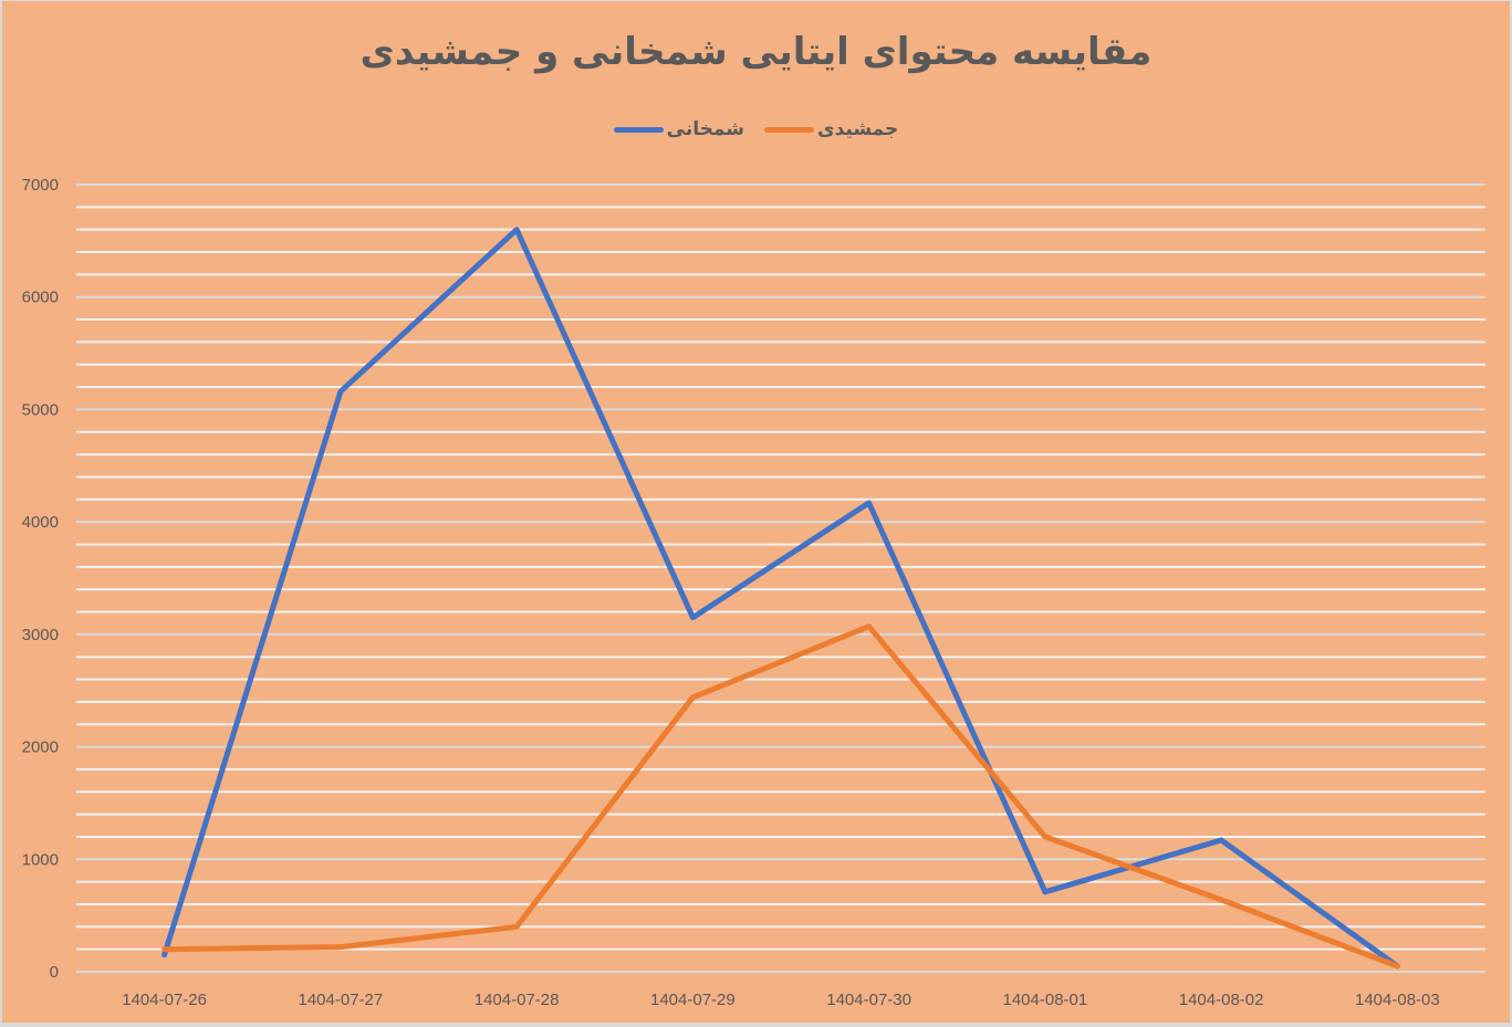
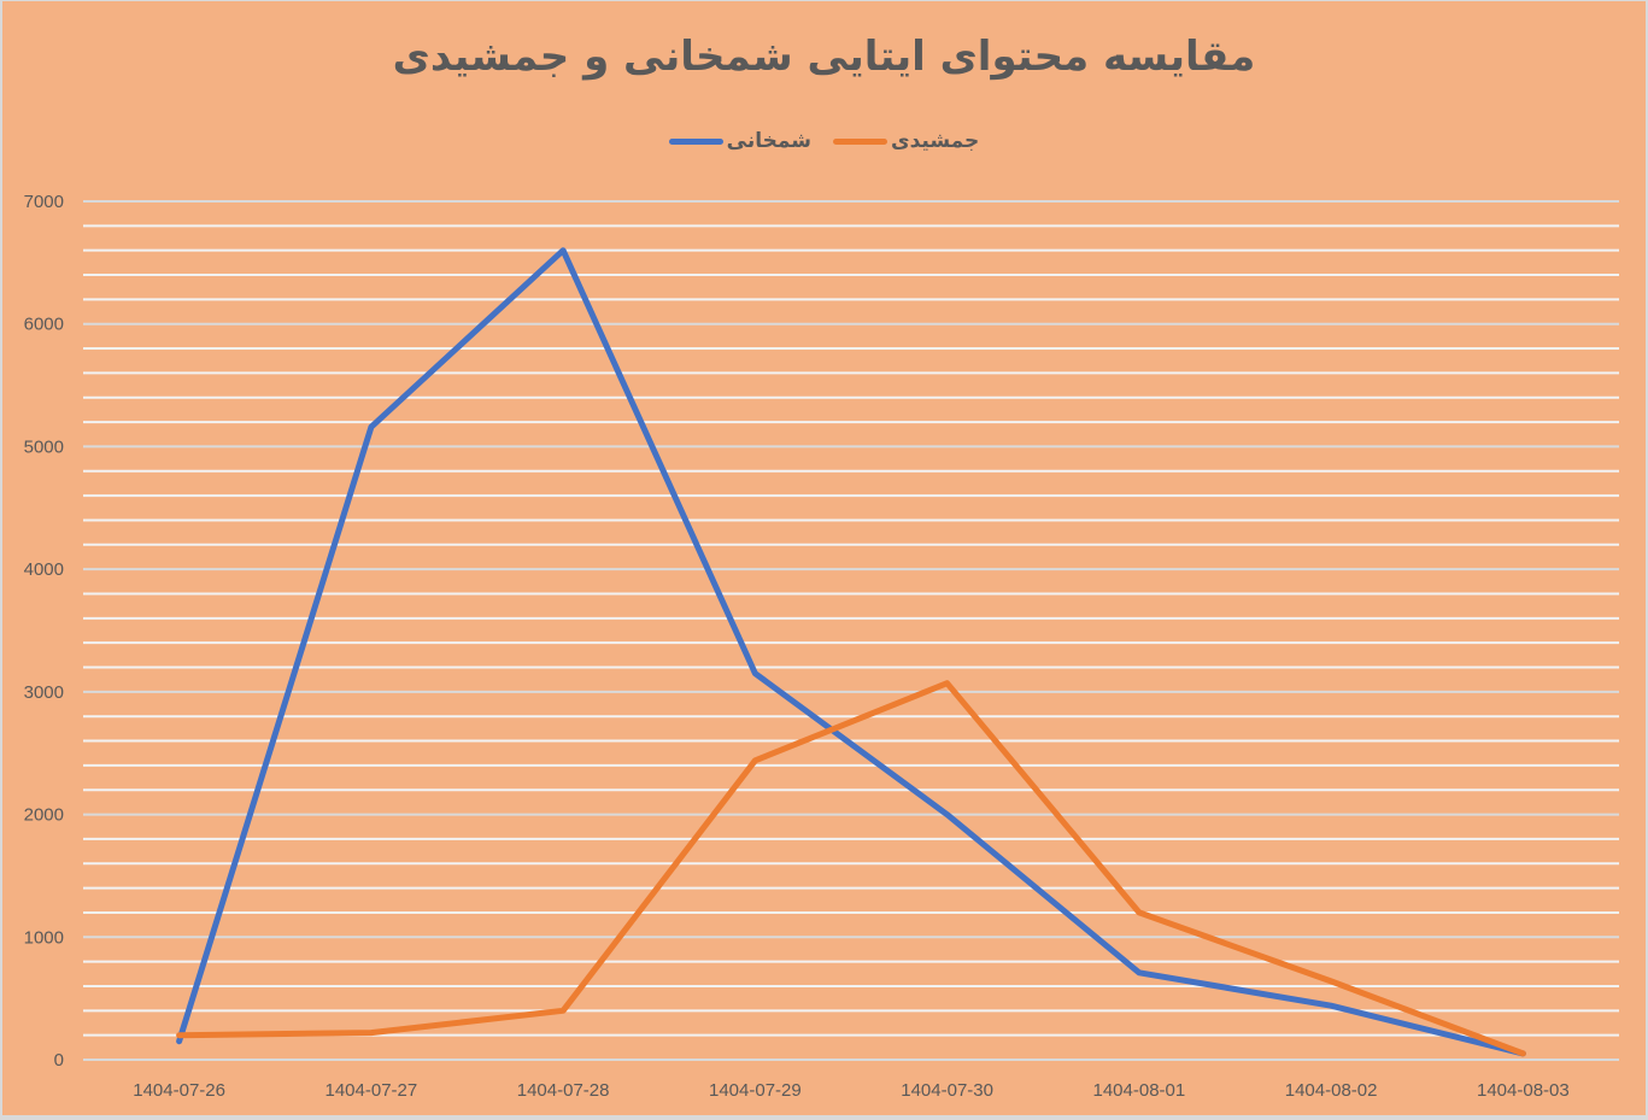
شمخانی/1404-07-30: 4170 -> 2000
شمخانی/1404-08-02: 1170 -> 440
